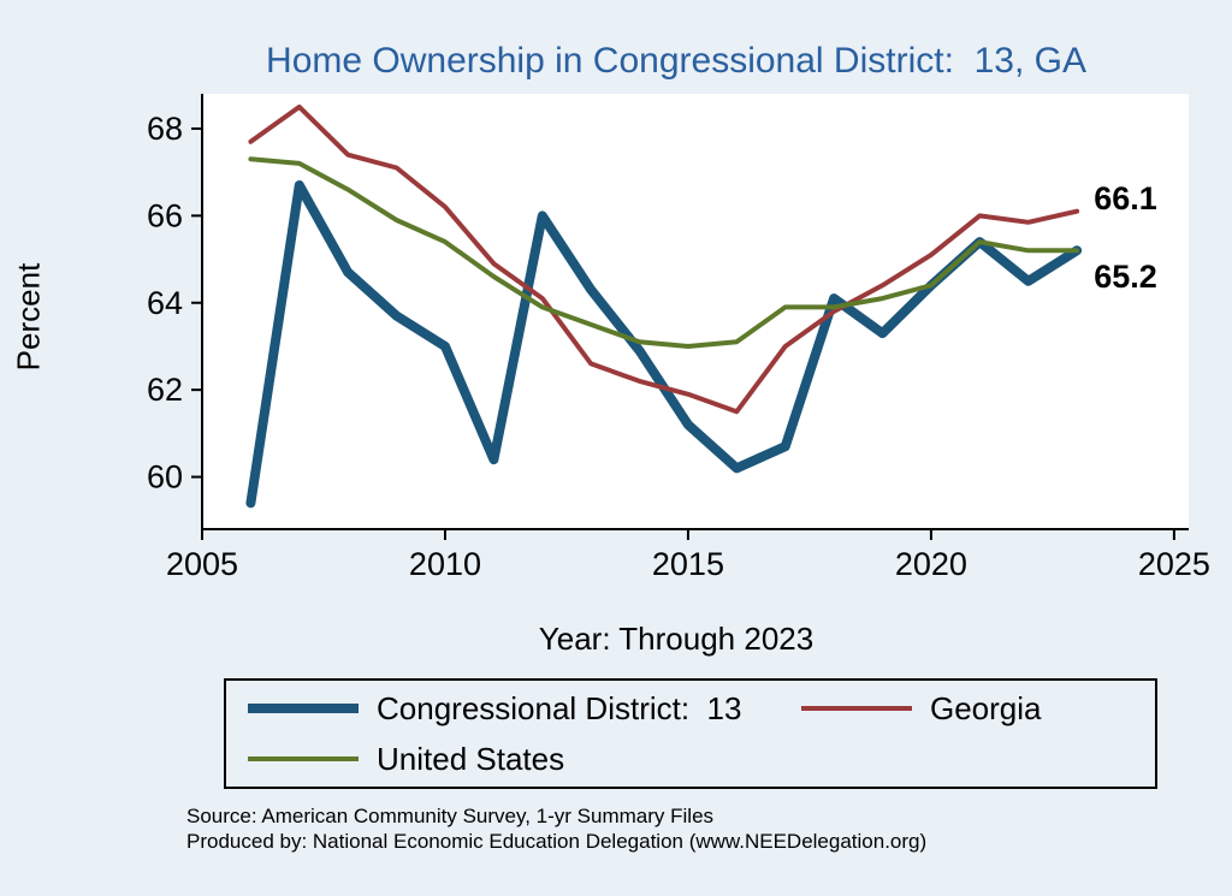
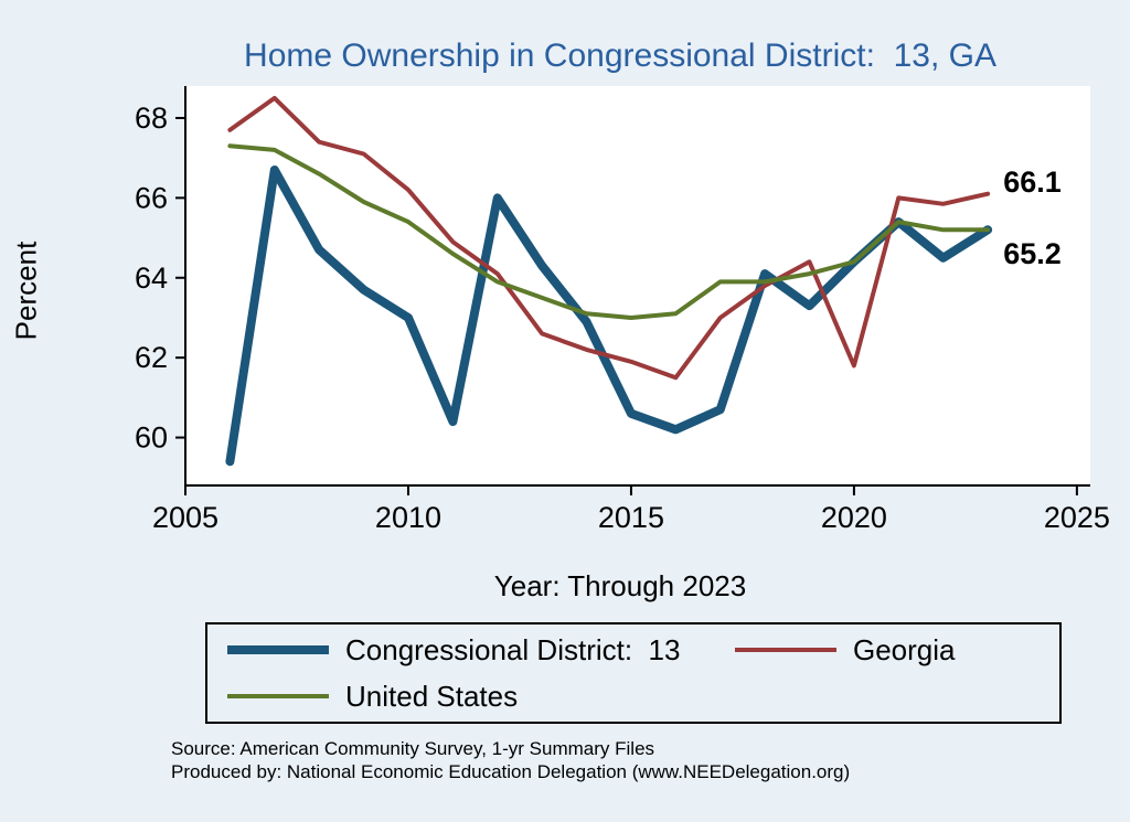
Congressional District: 13/2015: 61.2 -> 60.6
Georgia/2020: 65.1 -> 61.8
